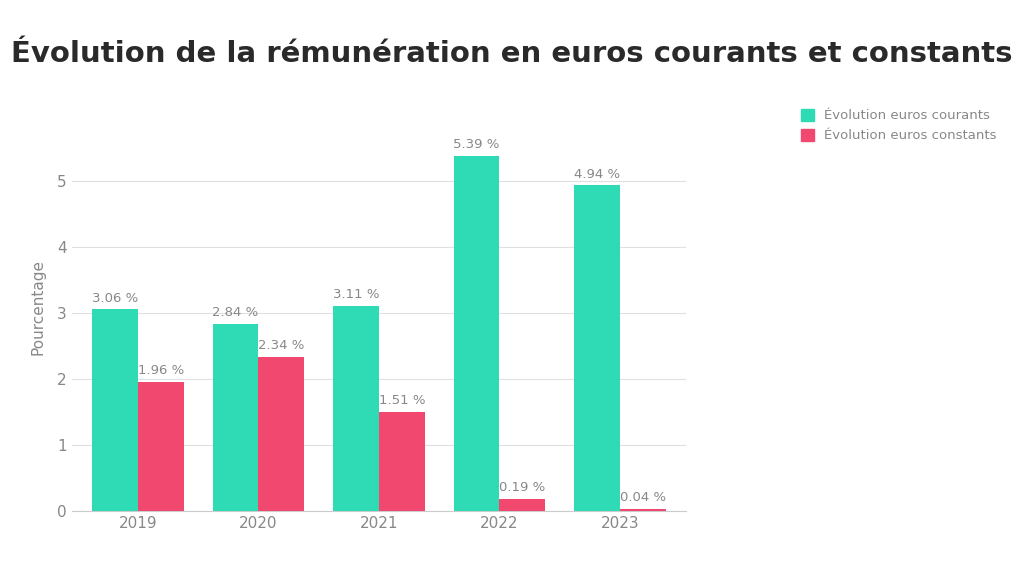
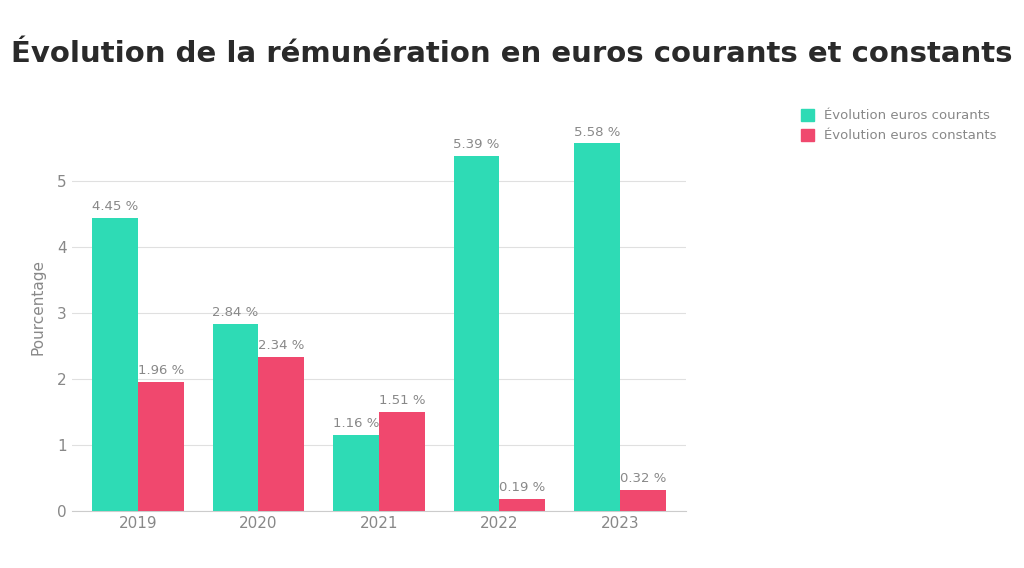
Évolution euros courants/2019: 3.06 -> 4.45
Évolution euros courants/2021: 3.11 -> 1.16
Évolution euros courants/2023: 4.94 -> 5.58
Évolution euros constants/2023: 0.04 -> 0.32
